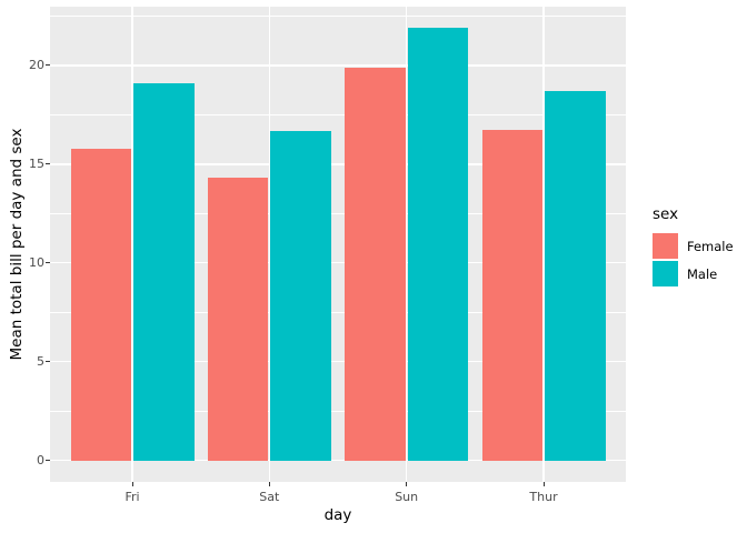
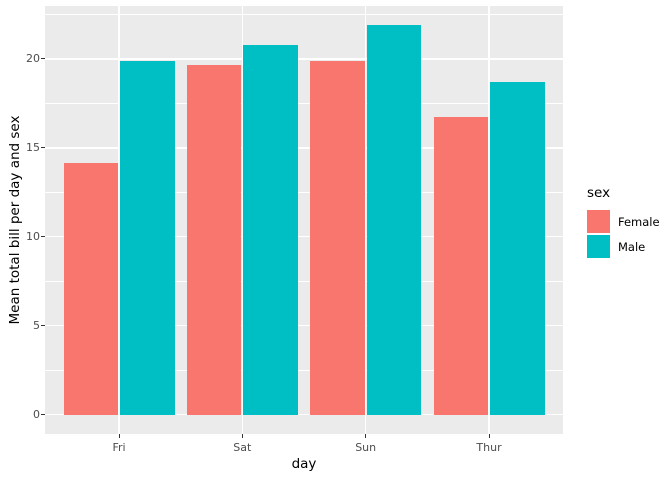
Female/Fri: 15.8 -> 14.2
Male/Fri: 19.1 -> 19.9
Female/Sat: 14.3 -> 19.7
Male/Sat: 16.7 -> 20.8
